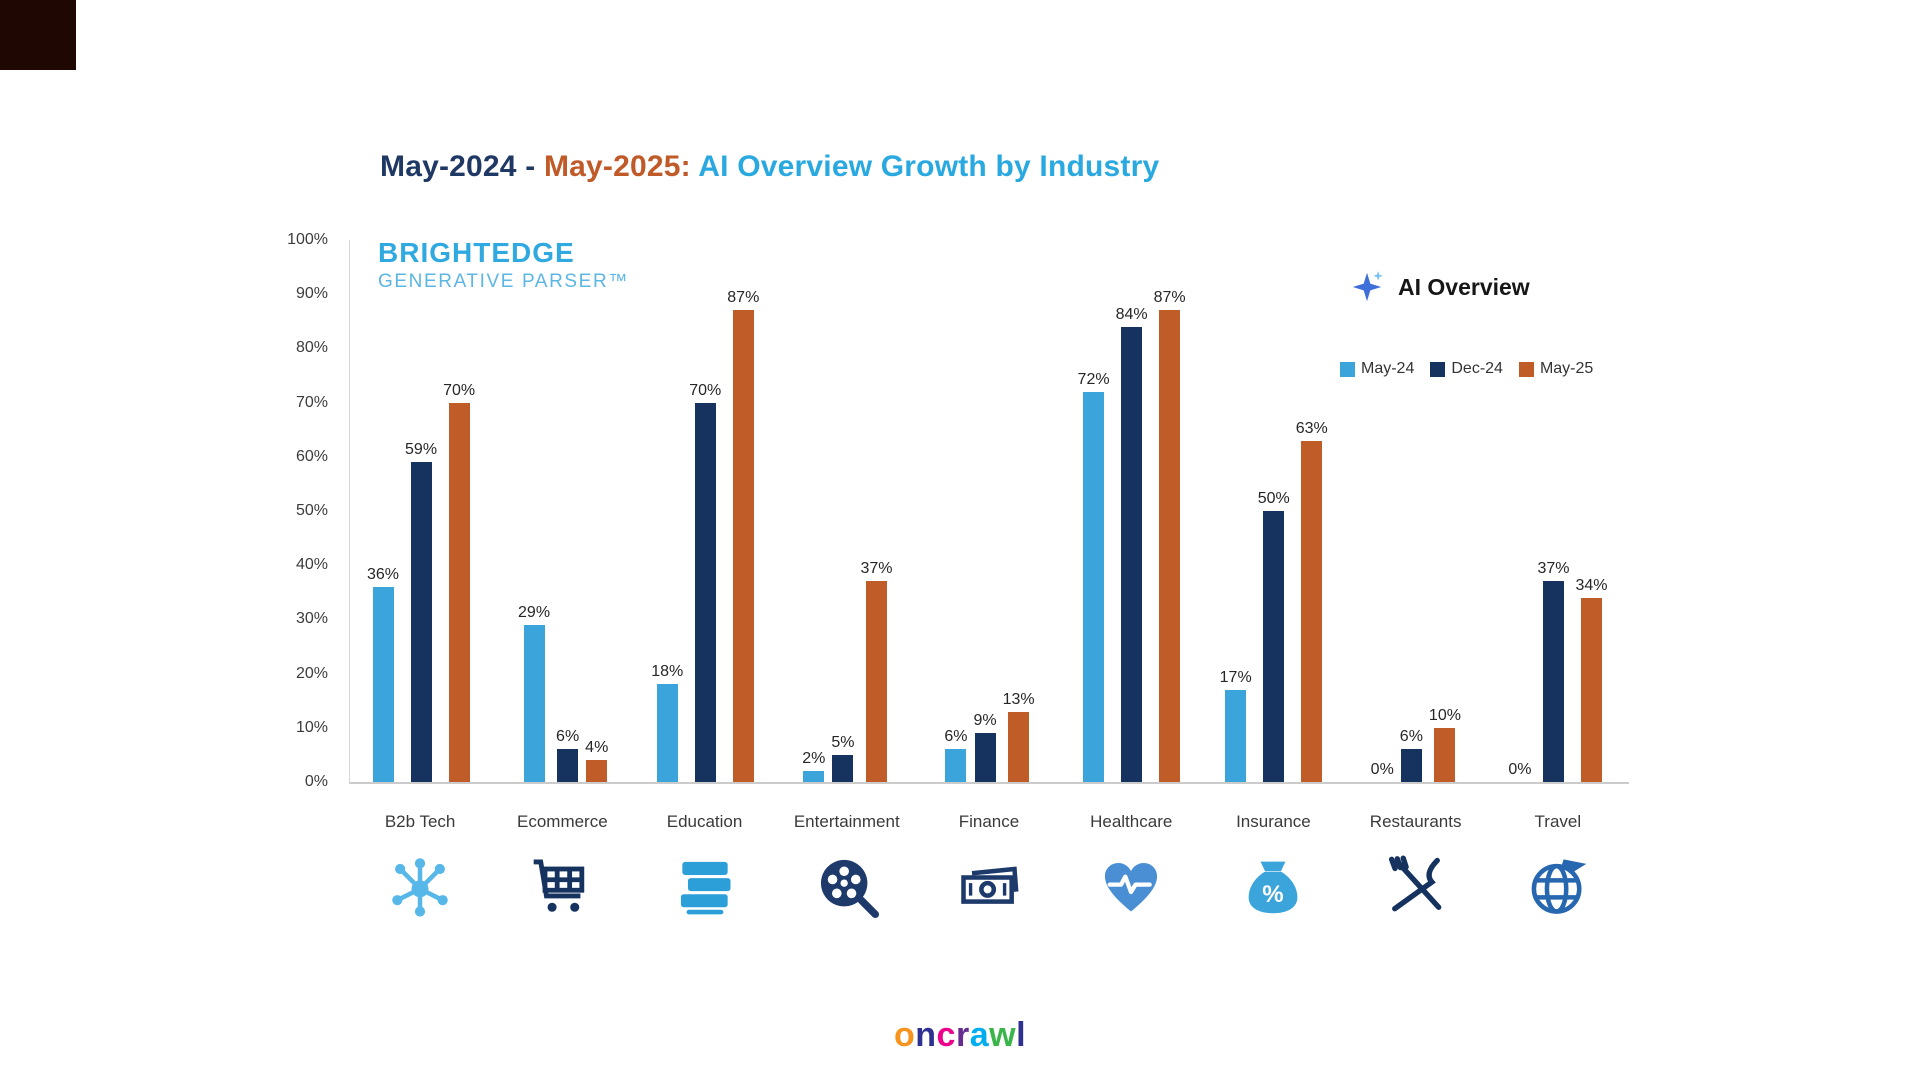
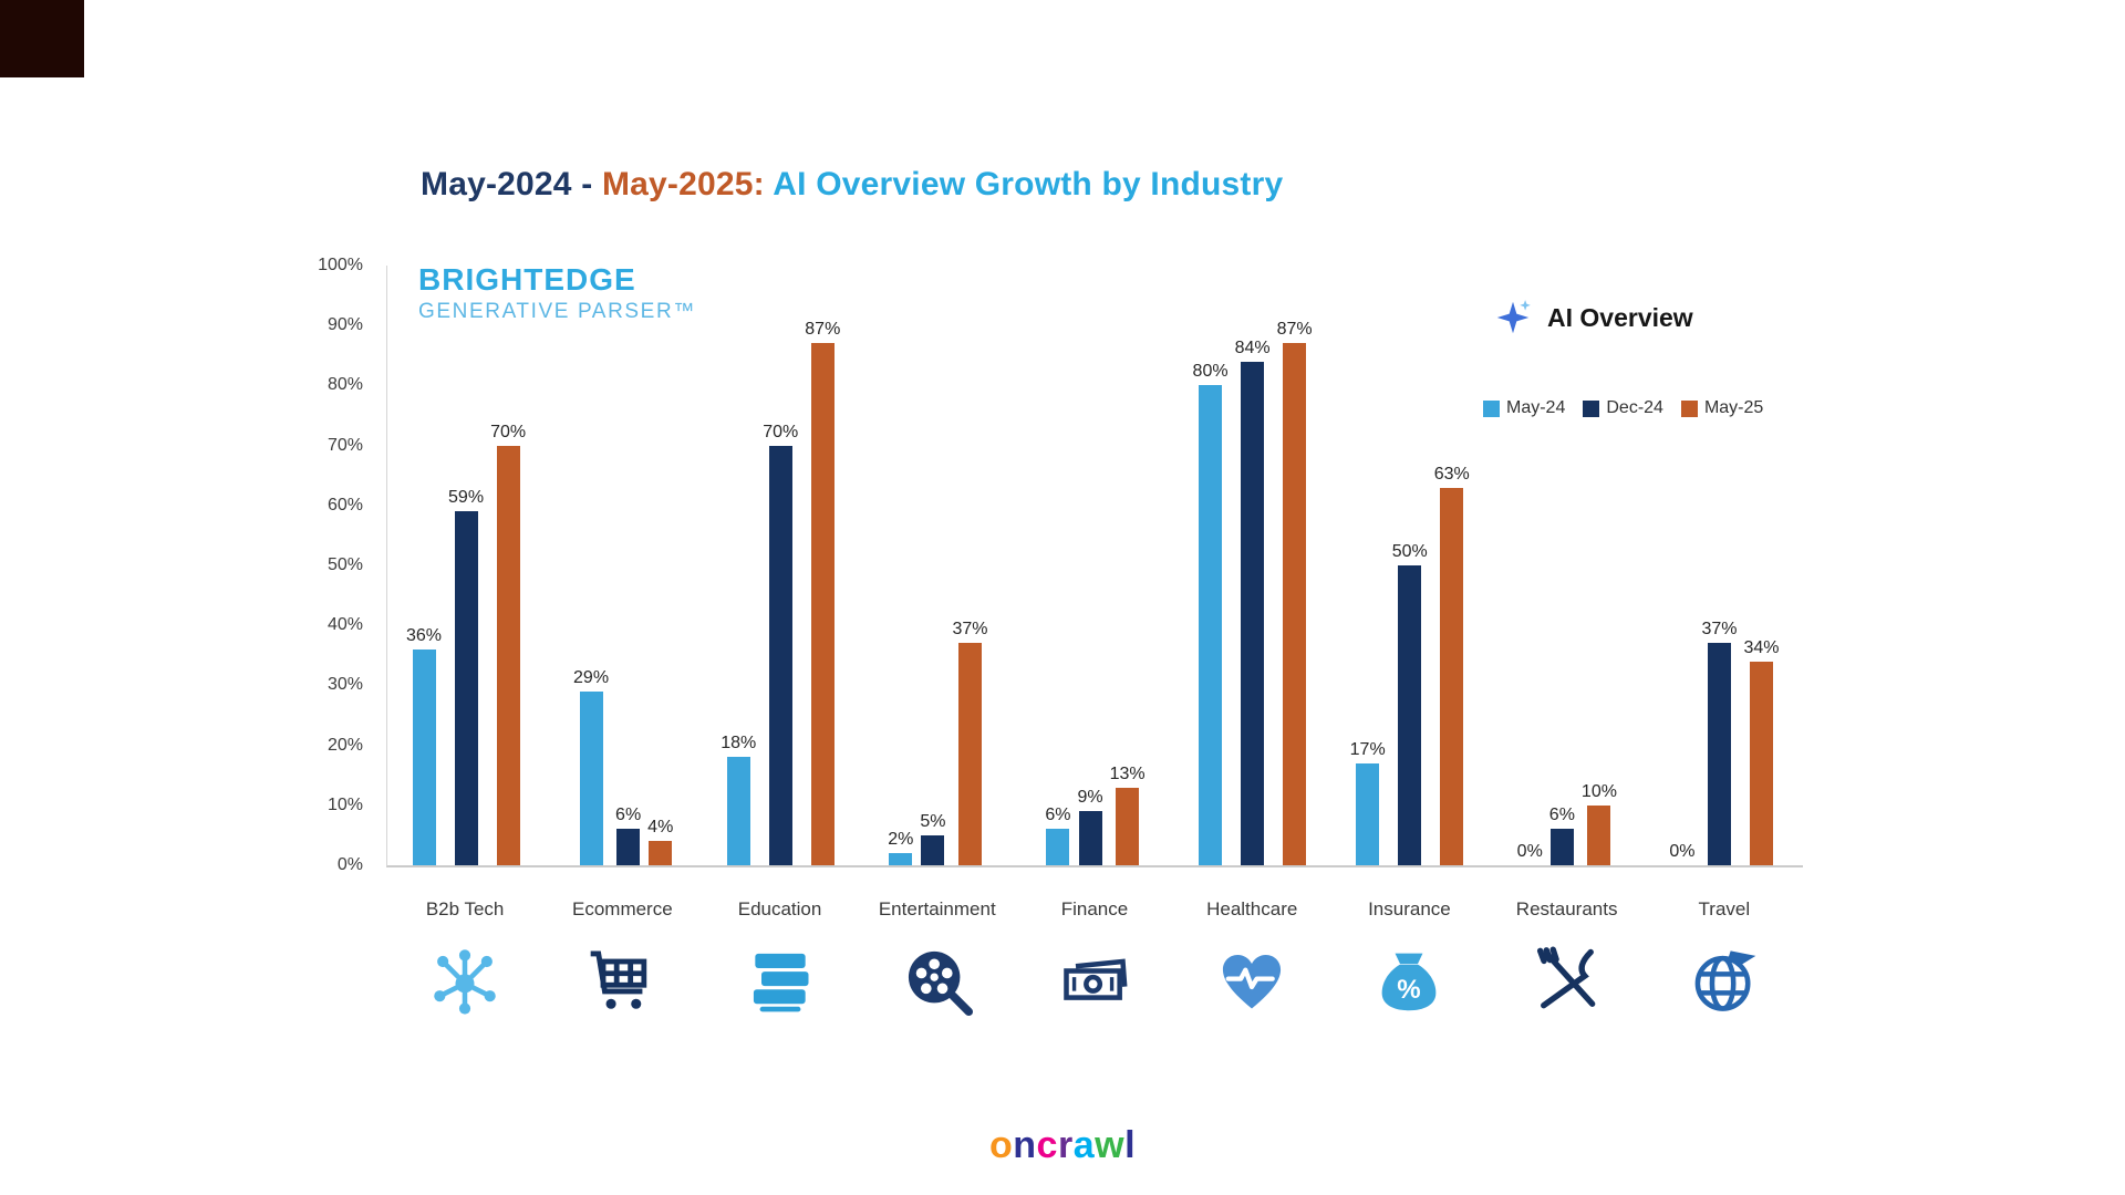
May-24/Healthcare: 72% -> 80%
